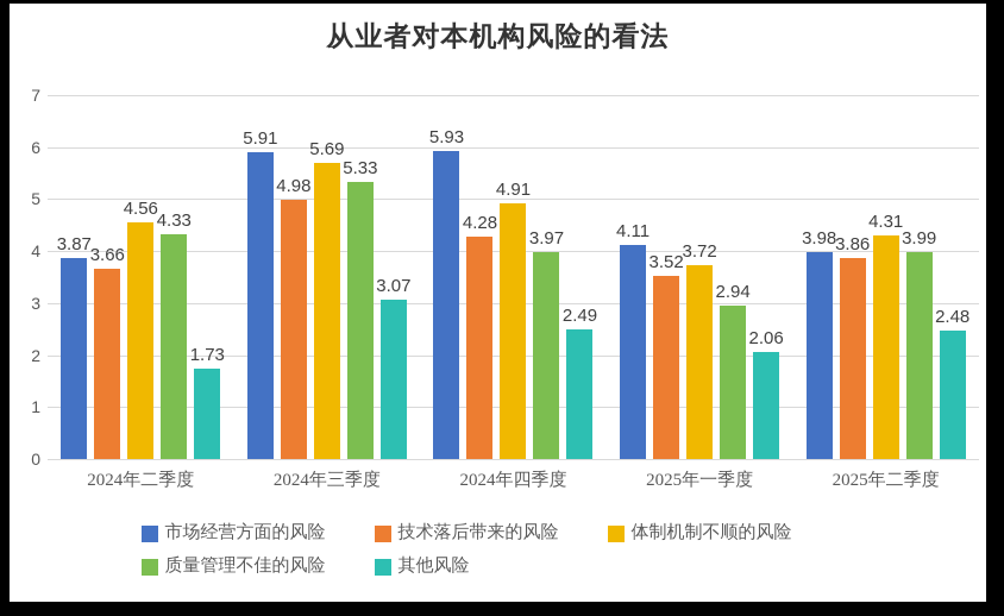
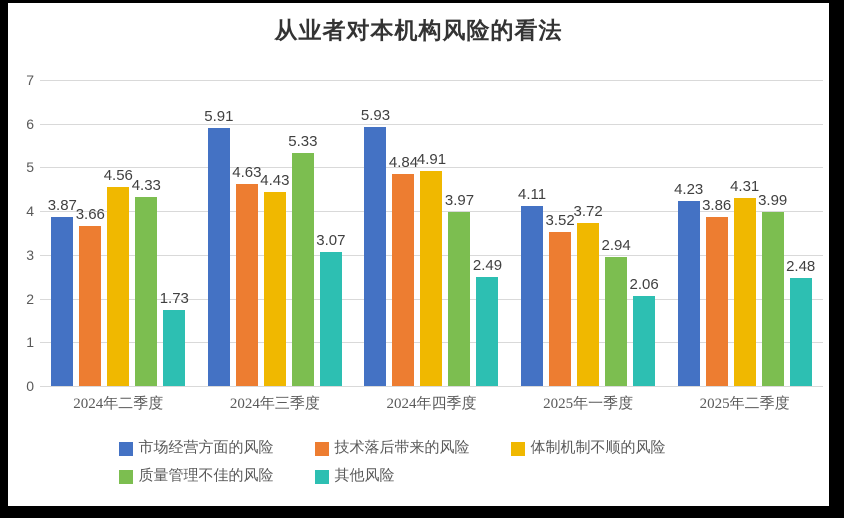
技术落后带来的风险/2024年三季度: 4.98 -> 4.63
体制机制不顺的风险/2024年三季度: 5.69 -> 4.43
技术落后带来的风险/2024年四季度: 4.28 -> 4.84
市场经营方面的风险/2025年二季度: 3.98 -> 4.23
